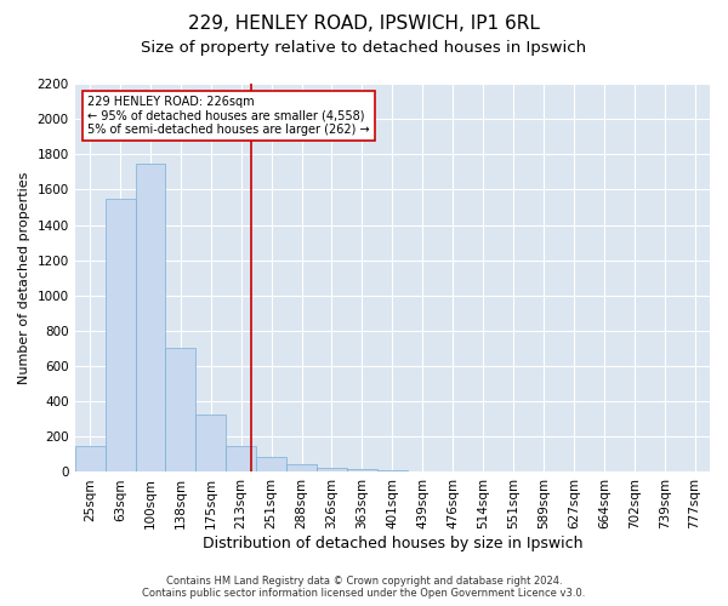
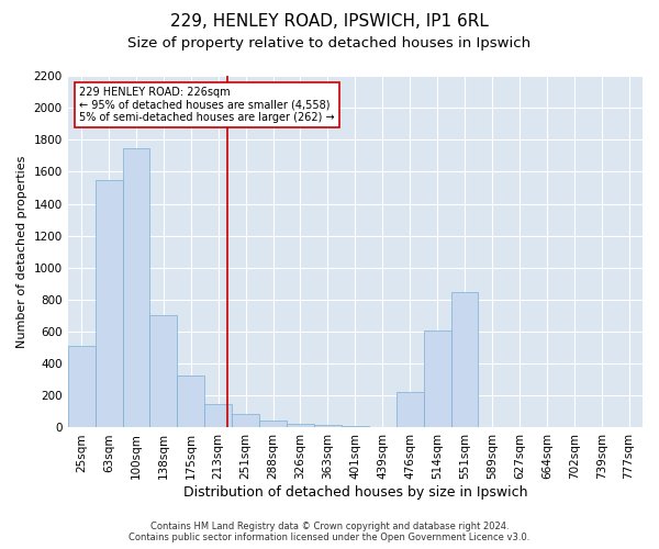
25sqm: 150 -> 510
476sqm: 0 -> 220
514sqm: 0 -> 610
551sqm: 0 -> 850
